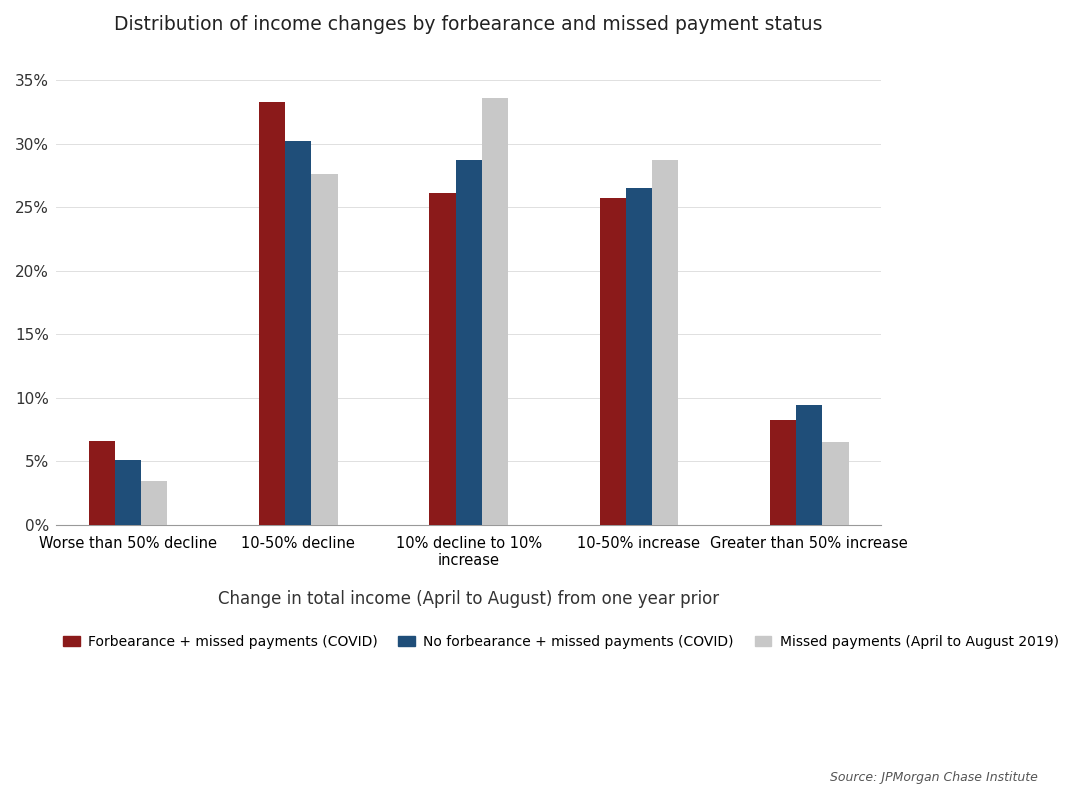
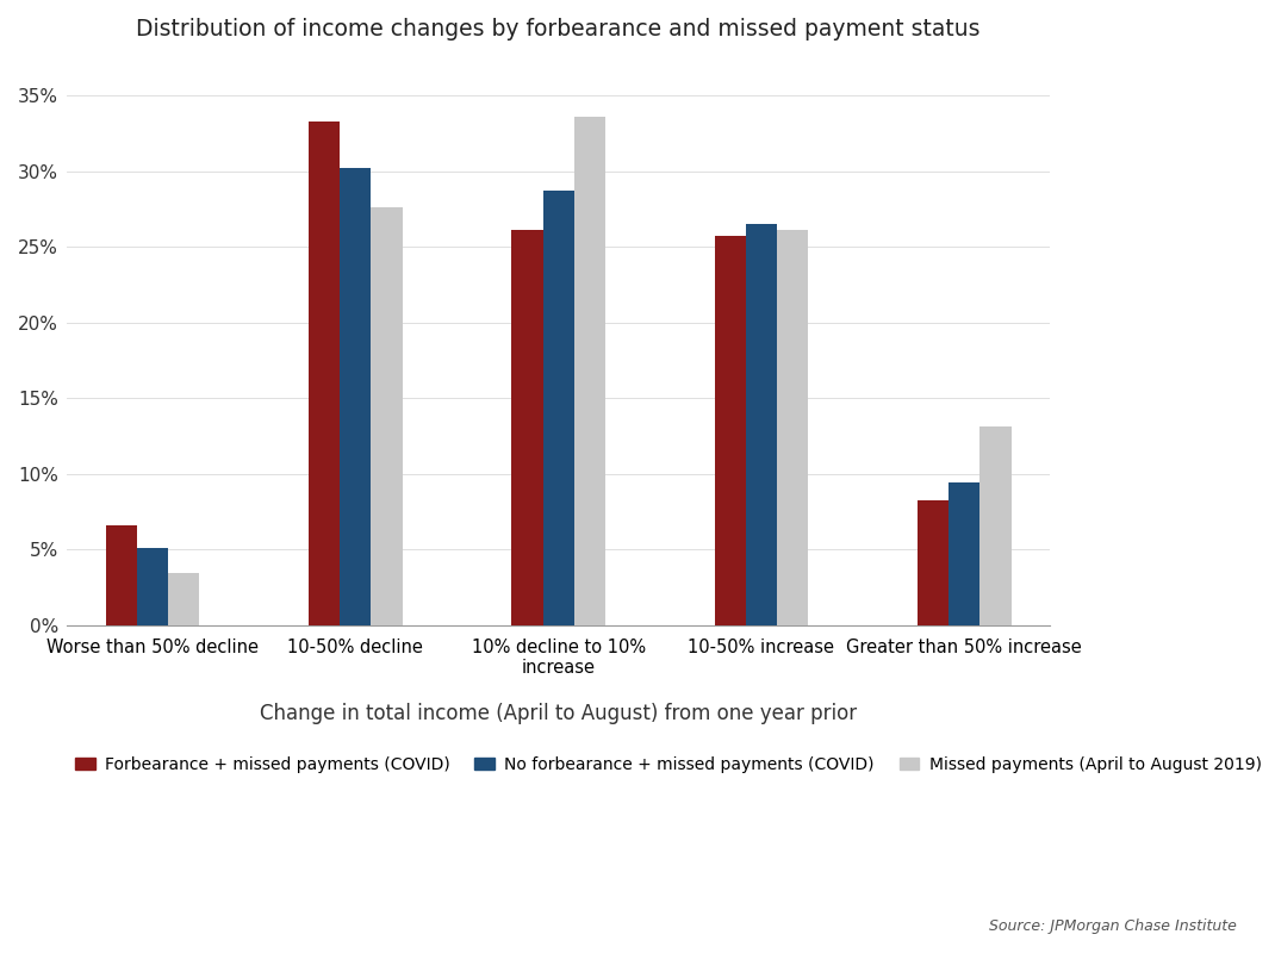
Missed payments (April to August 2019)/10-50% increase: 28.7% -> 26.1%
Missed payments (April to August 2019)/Greater than 50% increase: 6.5% -> 13.1%
